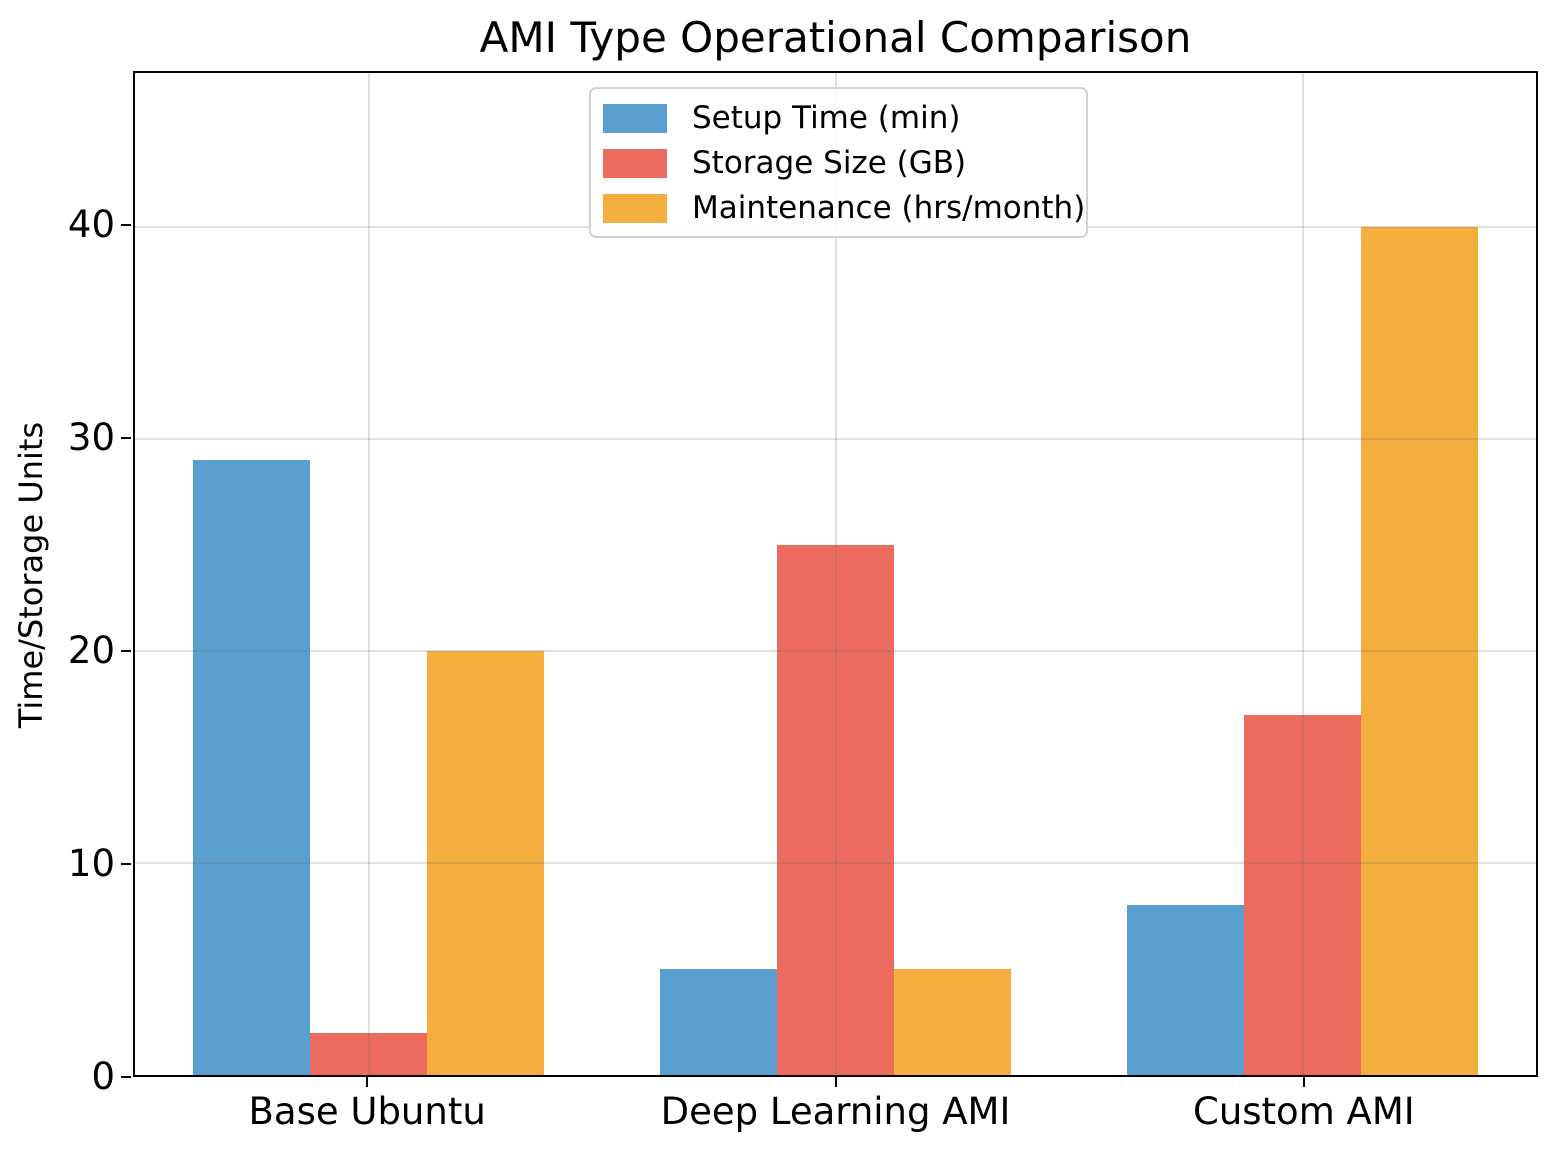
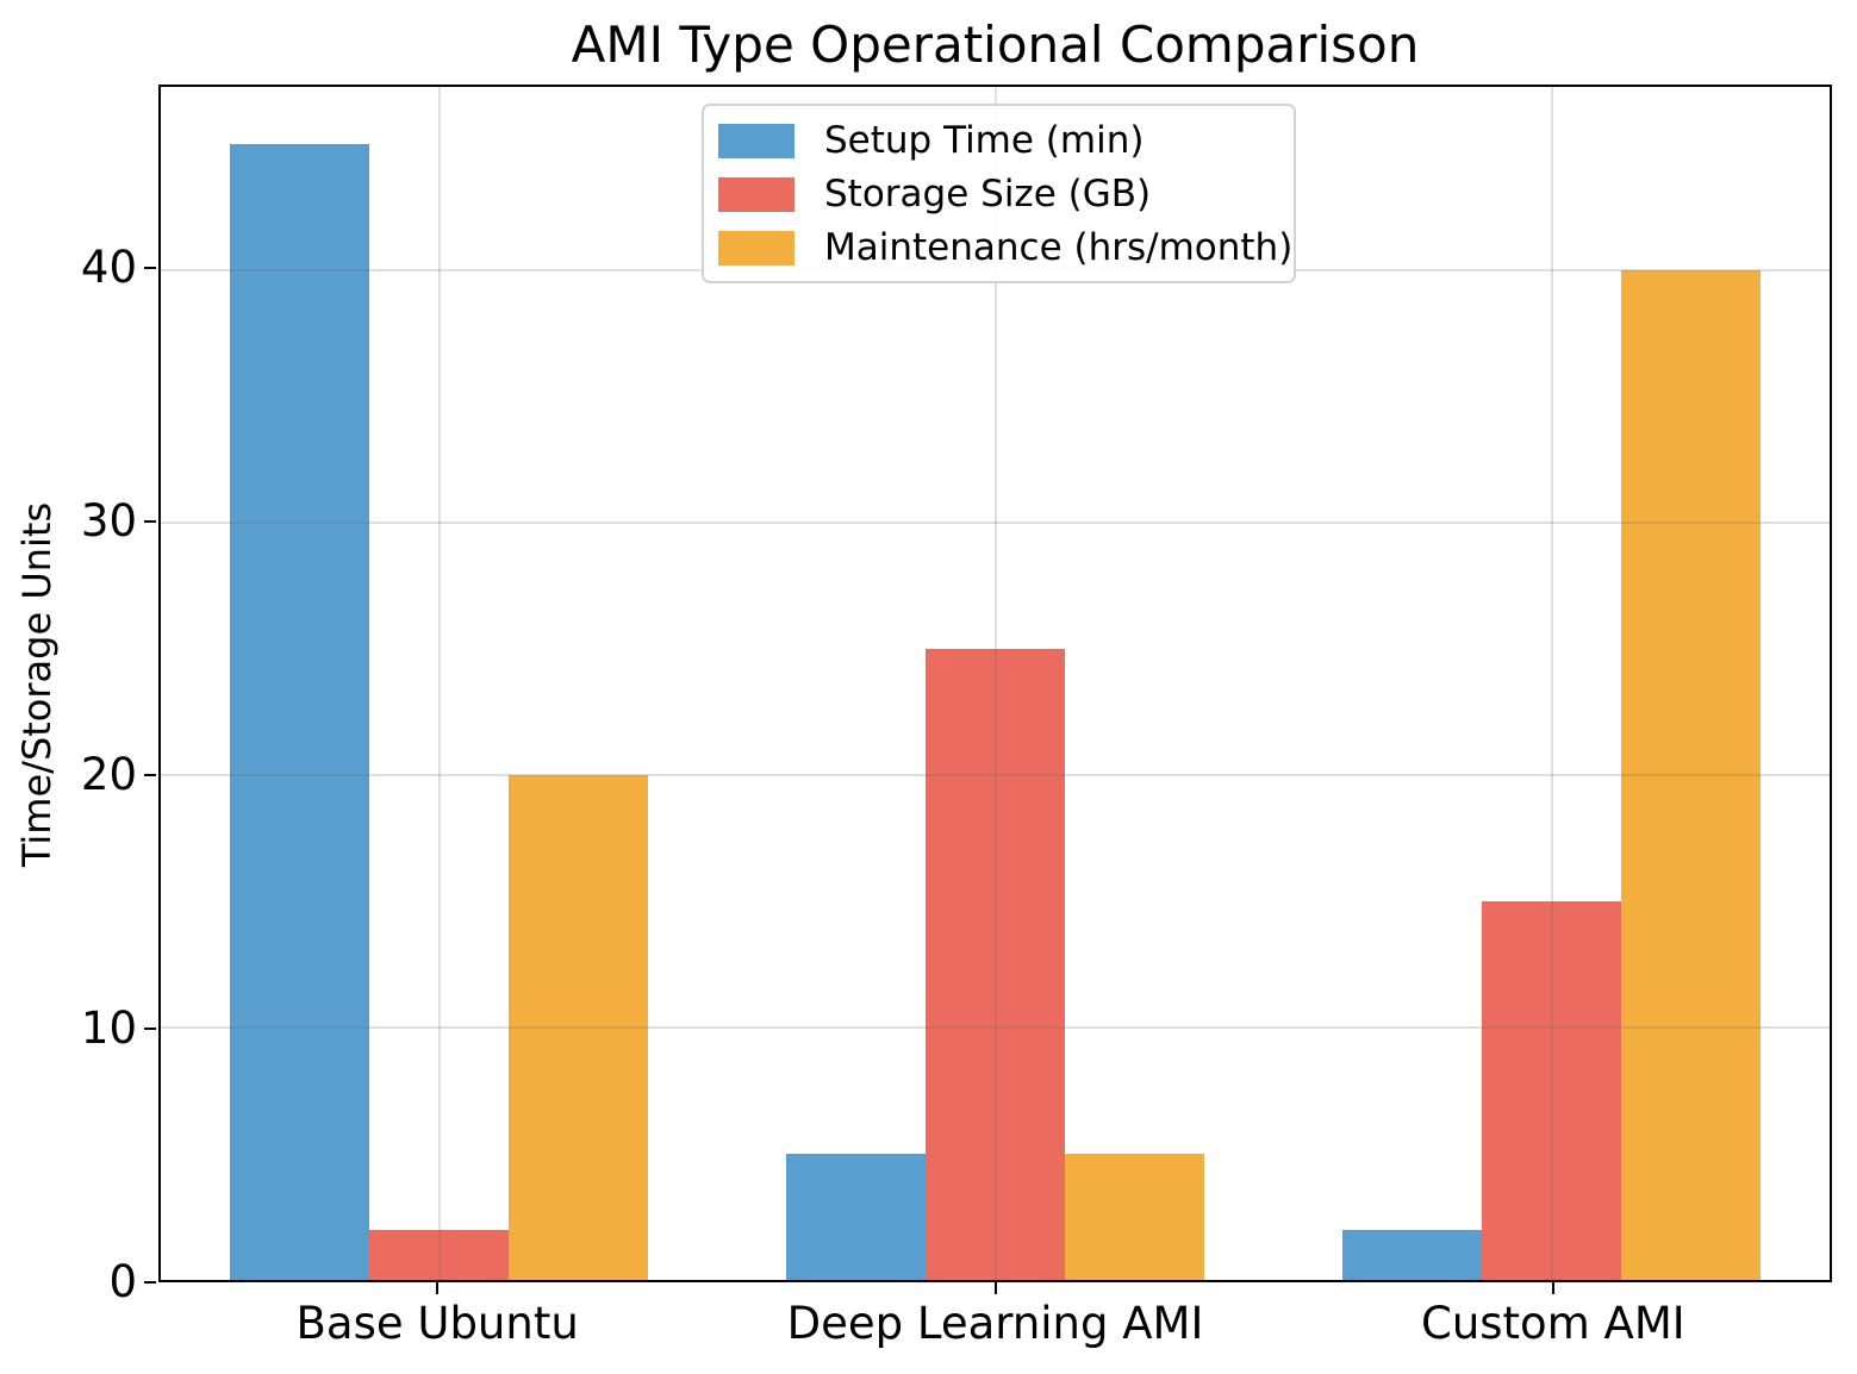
Setup Time (min)/Base Ubuntu: 29 -> 45
Setup Time (min)/Custom AMI: 8 -> 2
Storage Size (GB)/Custom AMI: 17 -> 15
